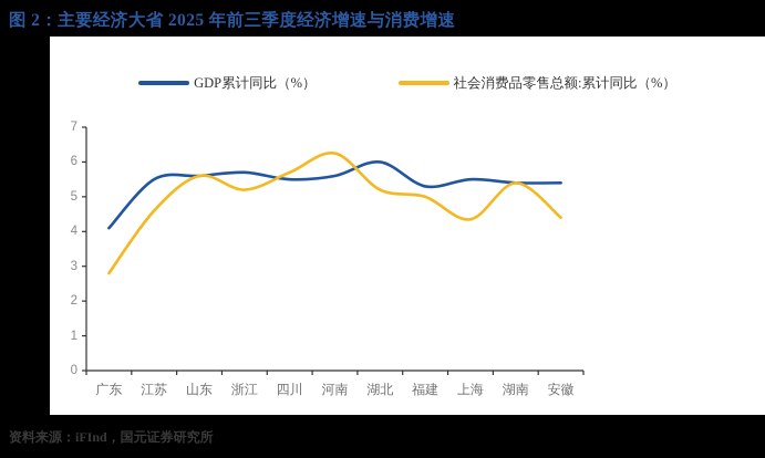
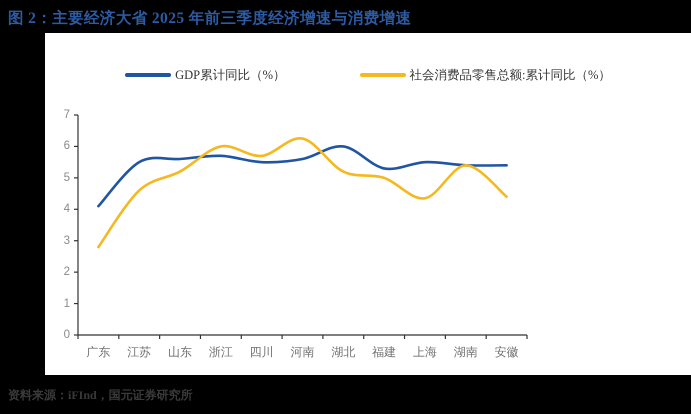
社会消费品零售总额:累计同比（%）/山东: 5.6 -> 5.2
社会消费品零售总额:累计同比（%）/浙江: 5.2 -> 6.0
